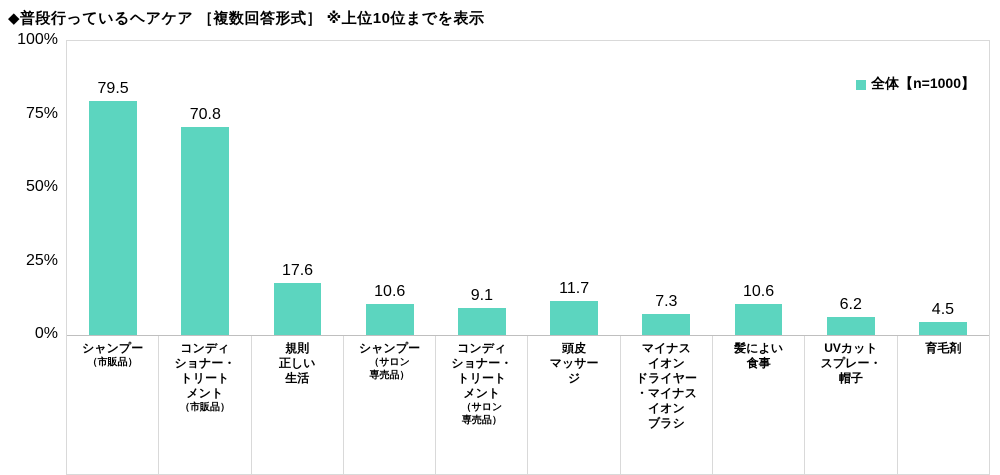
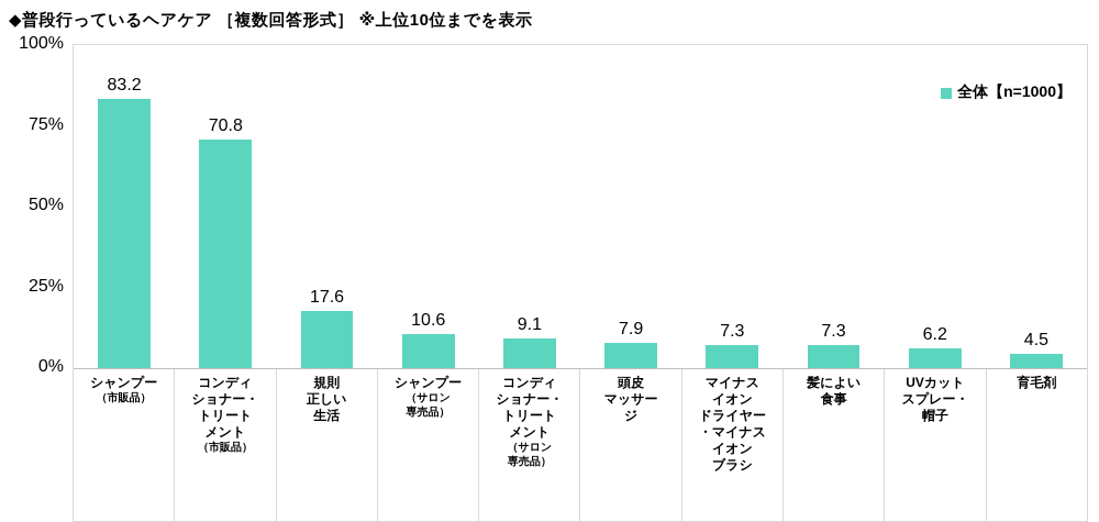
シャンプー（市販品）: 79.5 -> 83.2
頭皮マッサージ: 11.7 -> 7.9
髪によい食事: 10.6 -> 7.3
